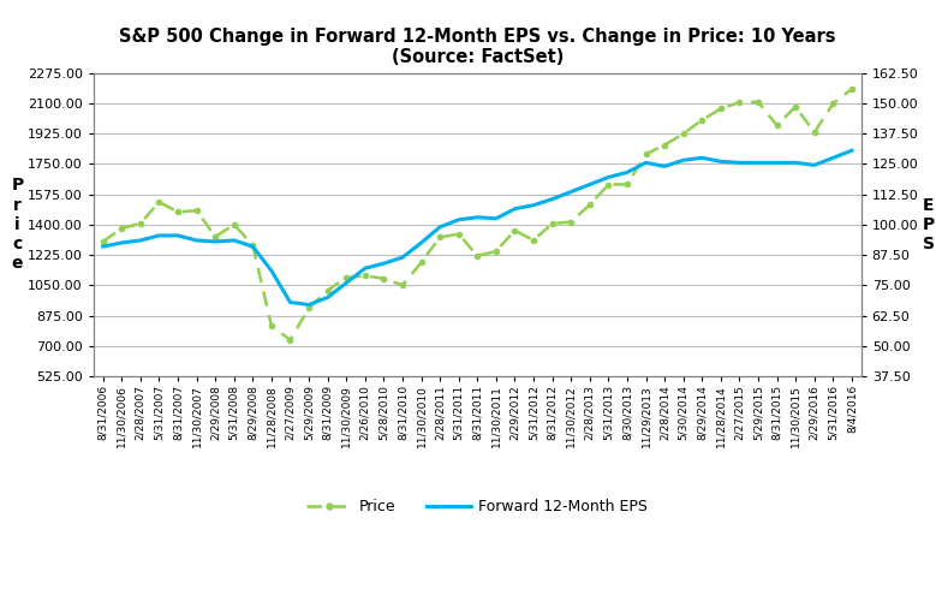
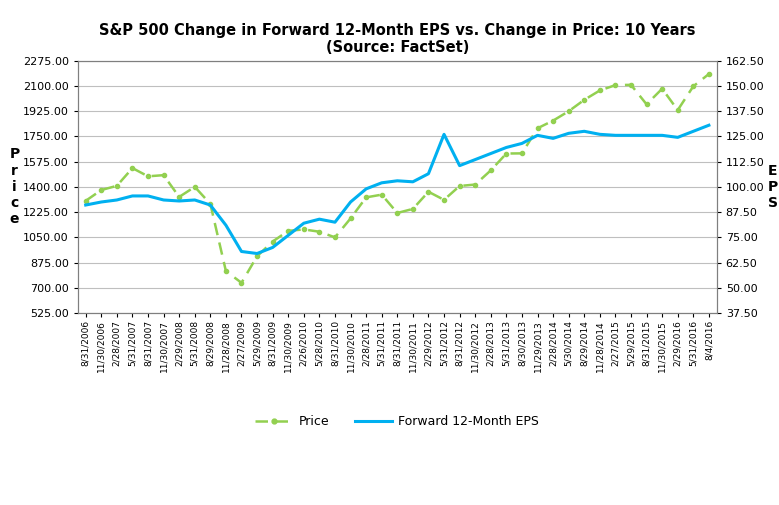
Forward 12-Month EPS/8/31/2010: 86.5 -> 82.5
Forward 12-Month EPS/5/31/2012: 108.0 -> 126.0
